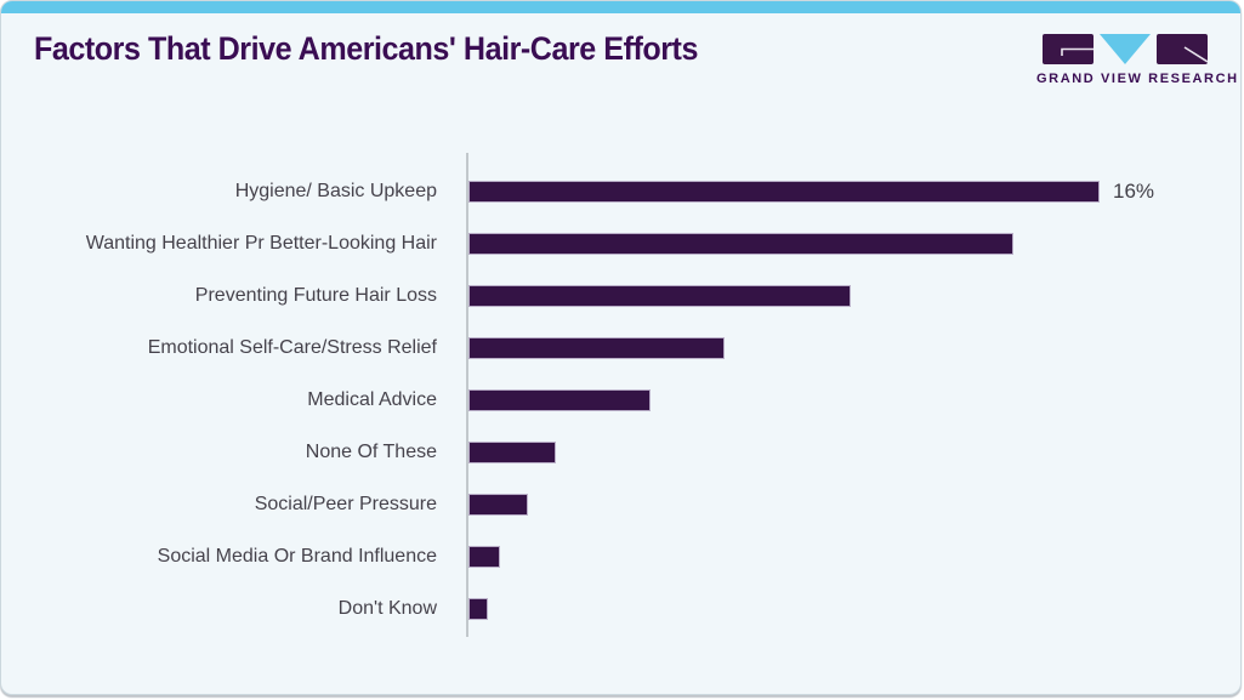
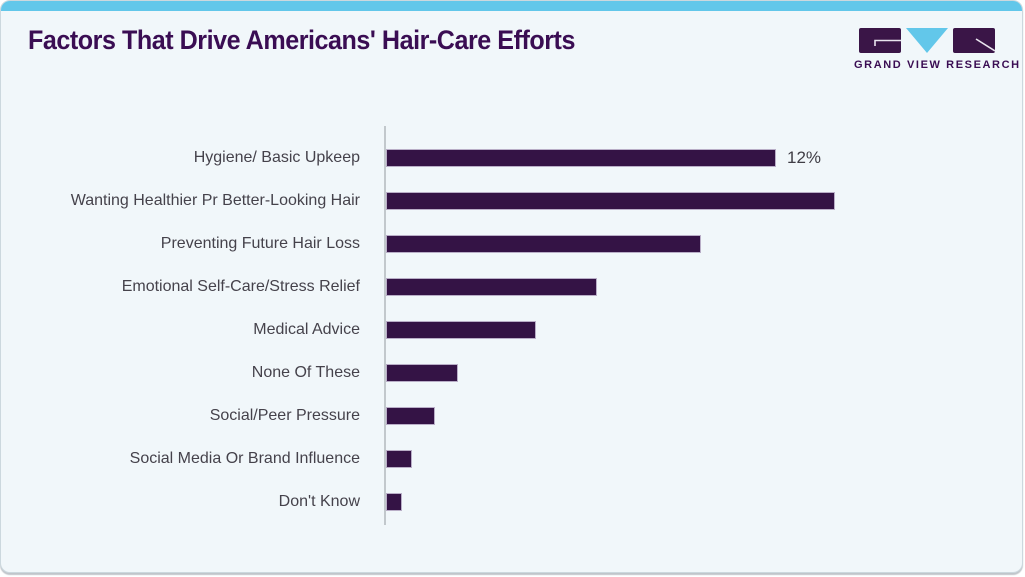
Hygiene/ Basic Upkeep: 16% -> 12%
